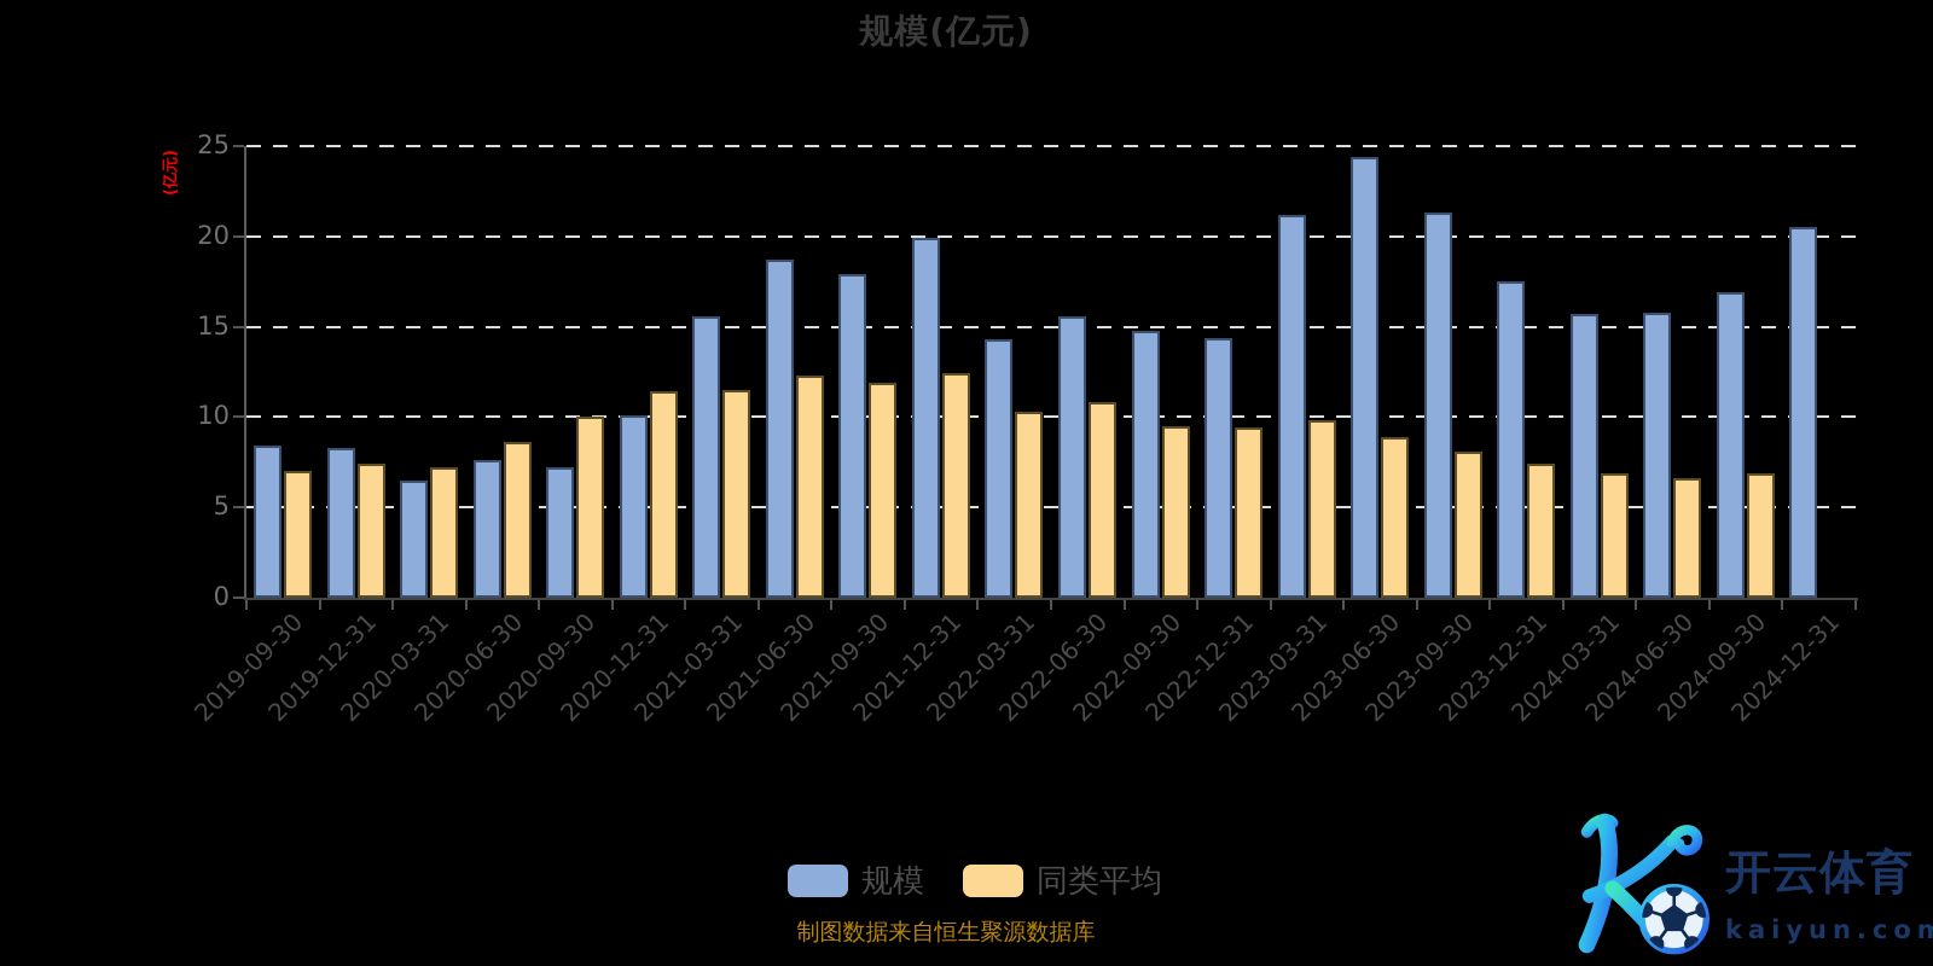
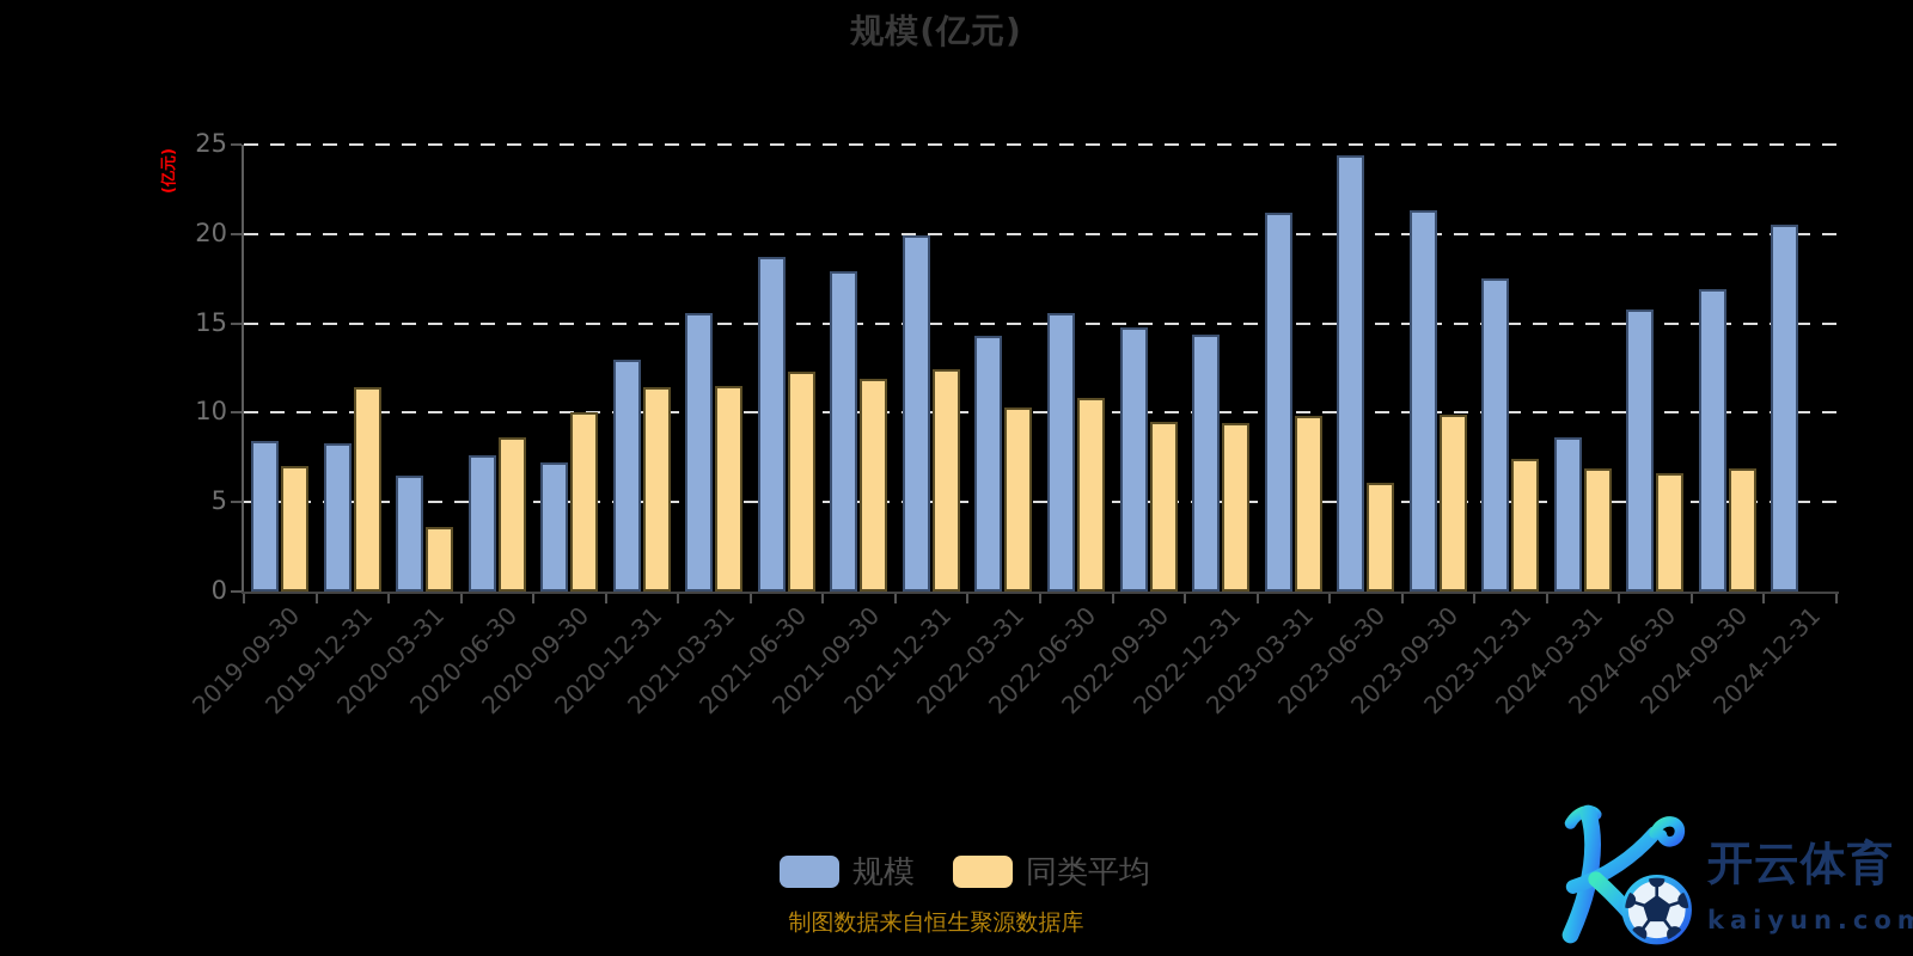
同类平均/2019-12-31: 7.4 -> 11.4
同类平均/2020-03-31: 7.2 -> 3.6
规模/2020-12-31: 10.1 -> 13.0
同类平均/2023-06-30: 8.9 -> 6.1
同类平均/2023-09-30: 8.1 -> 9.9
规模/2024-03-31: 15.7 -> 8.6
